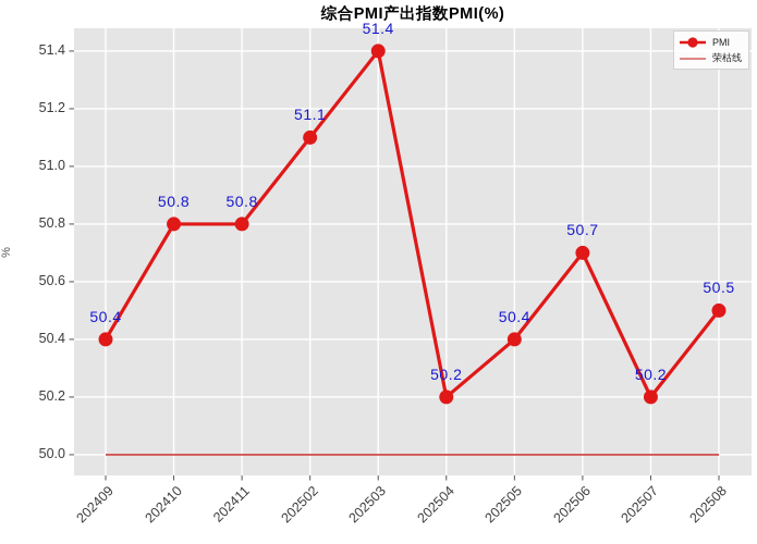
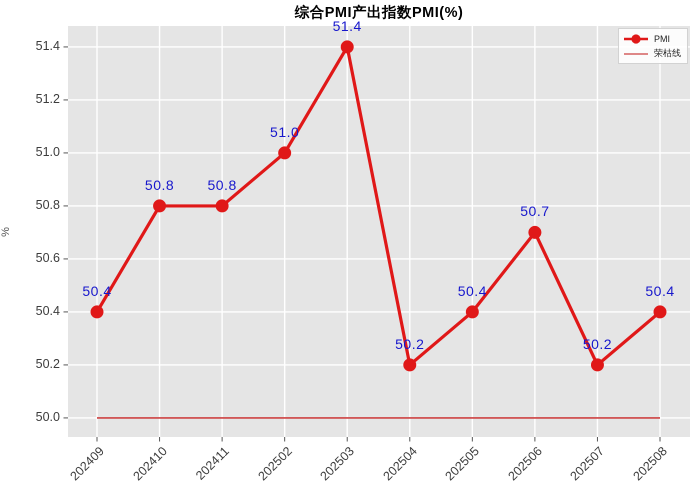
202502: 51.1 -> 51.0
202508: 50.5 -> 50.4
